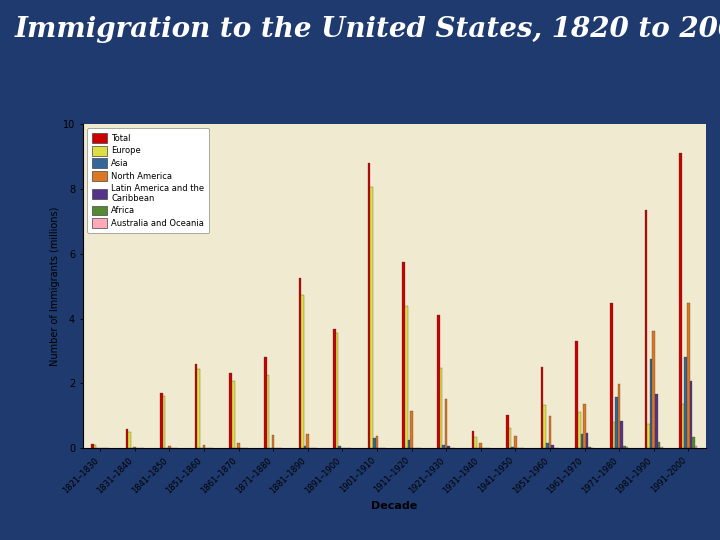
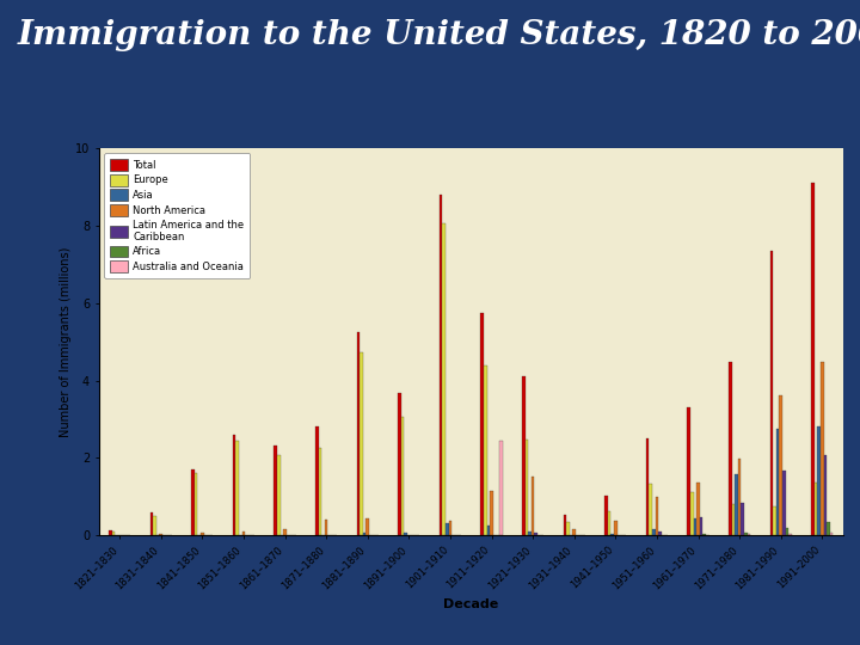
Europe/1891–1900: 3.56 -> 3.05
Australia and Oceania/1911–1920: 0.01 -> 2.45
